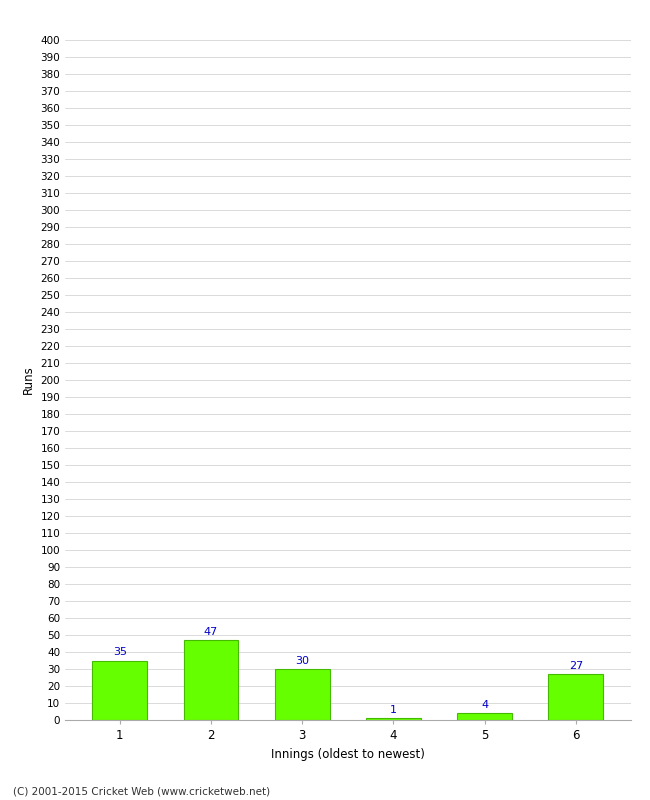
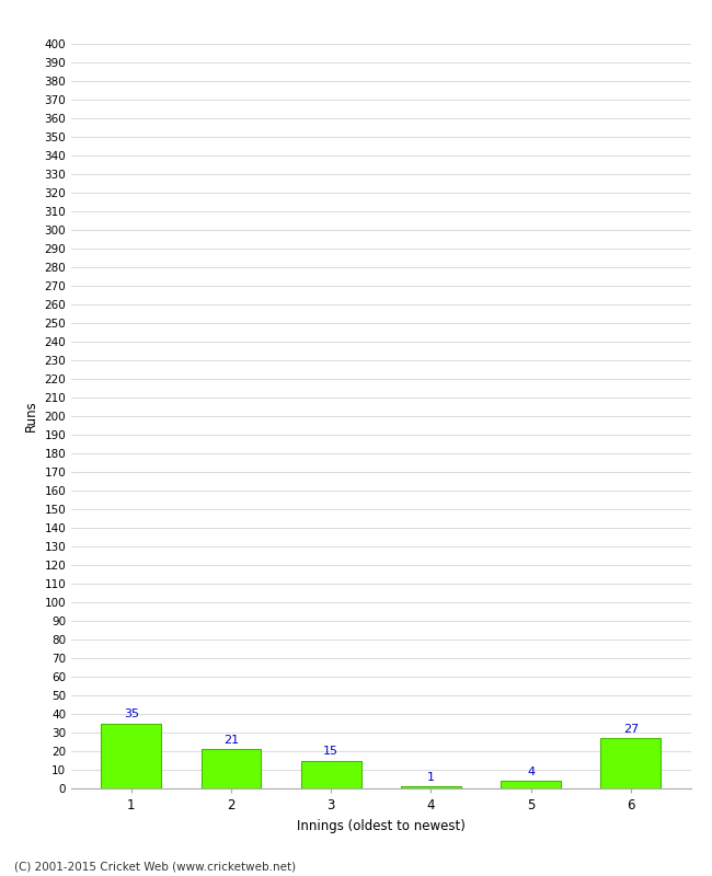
2: 47 -> 21
3: 30 -> 15
